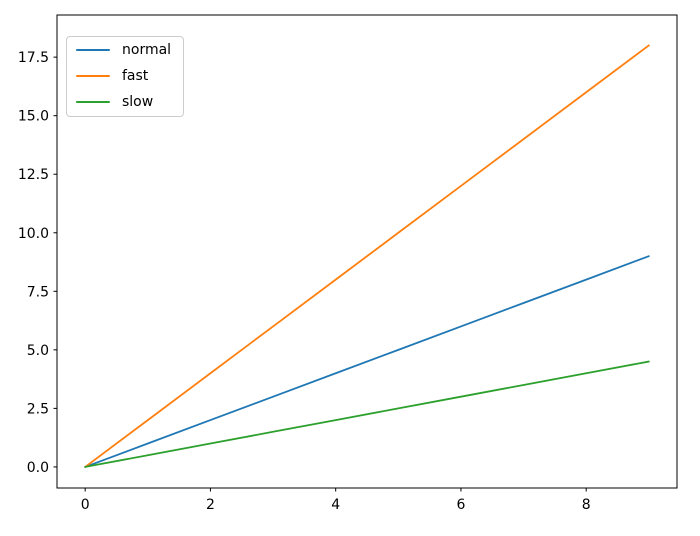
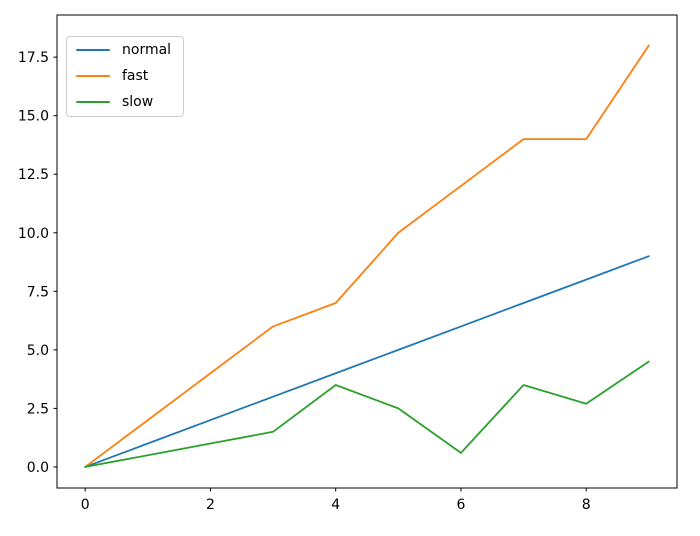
fast/4: 8 -> 7
slow/4: 2.0 -> 3.5
slow/6: 3.0 -> 0.6
fast/8: 16 -> 14
slow/8: 4.0 -> 2.7
